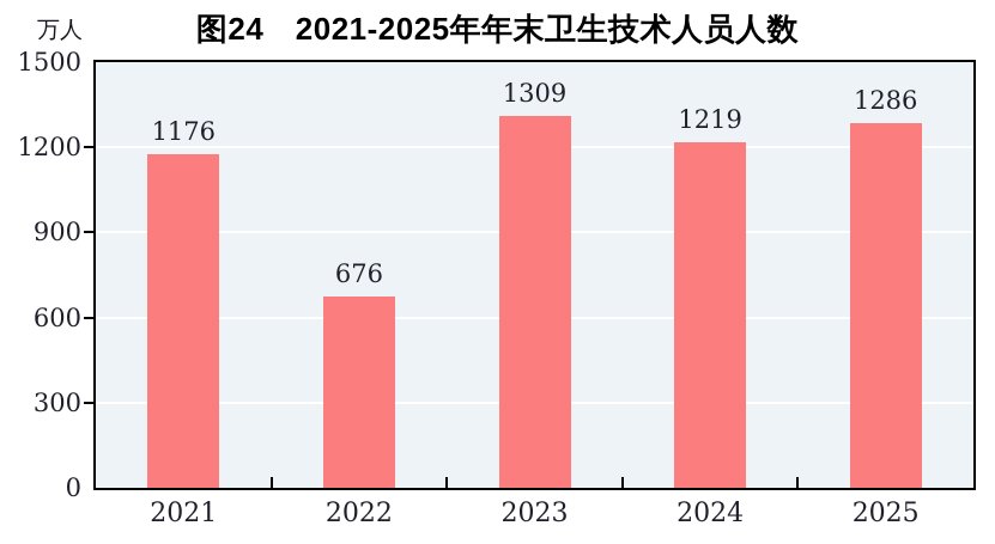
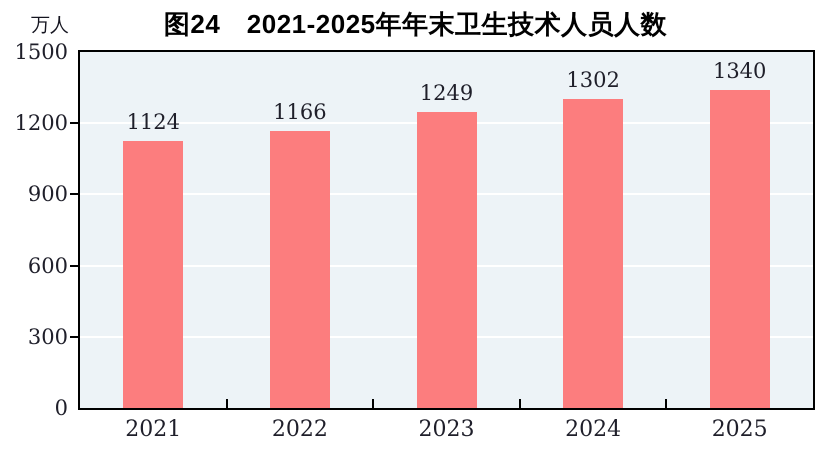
2021: 1176 -> 1124
2022: 676 -> 1166
2023: 1309 -> 1249
2024: 1219 -> 1302
2025: 1286 -> 1340
